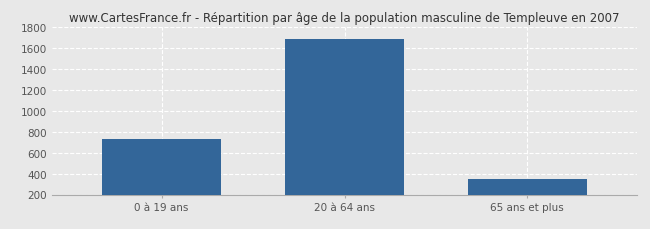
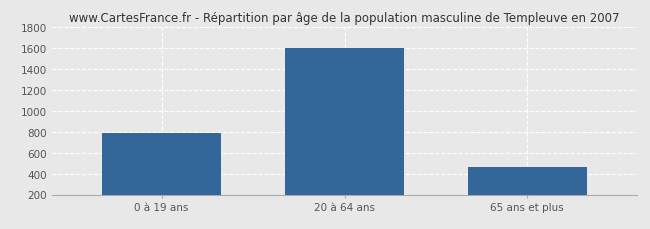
0 à 19 ans: 730 -> 790
20 à 64 ans: 1680 -> 1600
65 ans et plus: 340 -> 460
